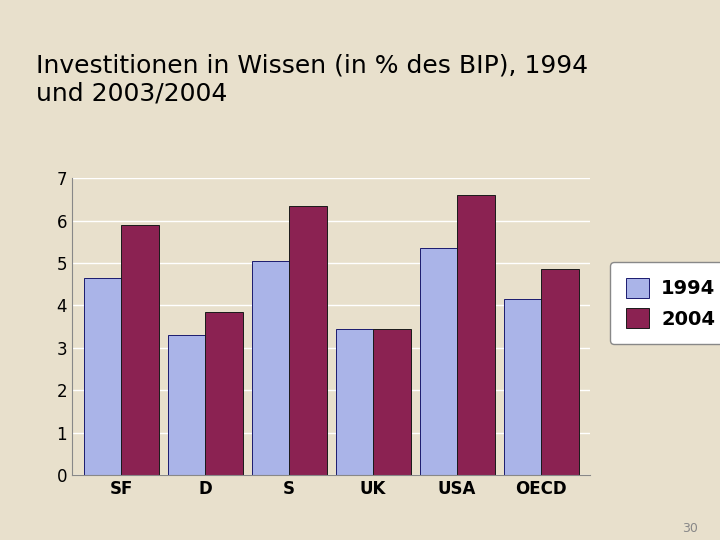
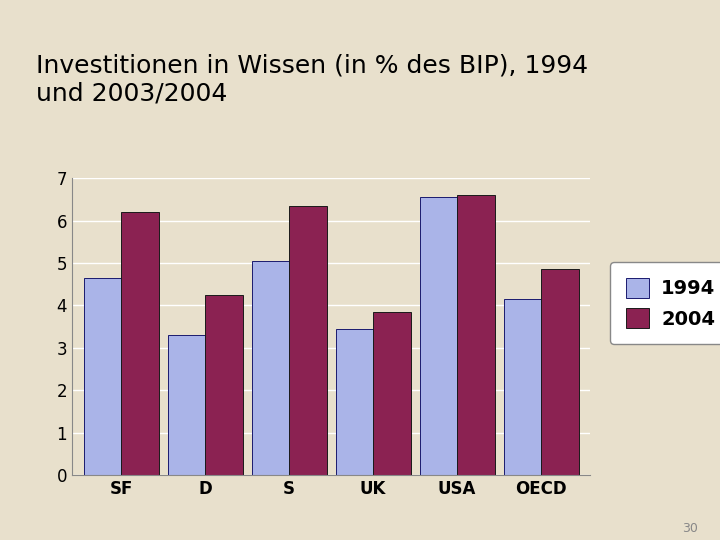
2004/SF: 5.90 -> 6.20
2004/D: 3.85 -> 4.25
2004/UK: 3.45 -> 3.85
1994/USA: 5.35 -> 6.55
